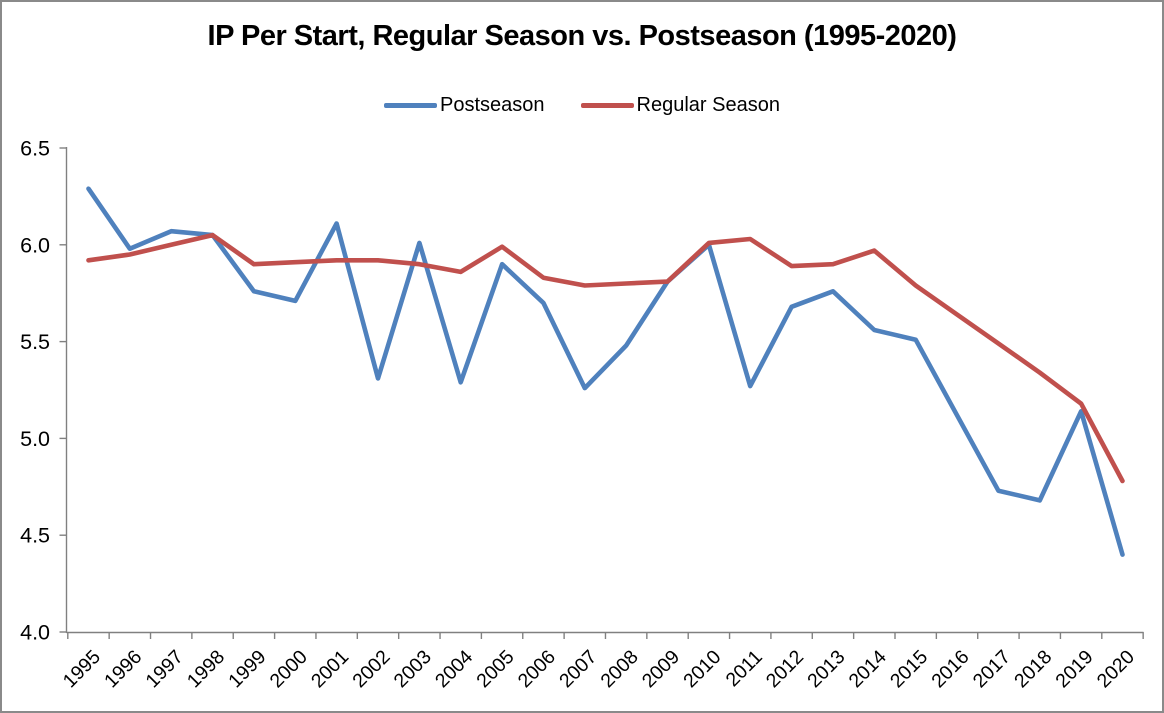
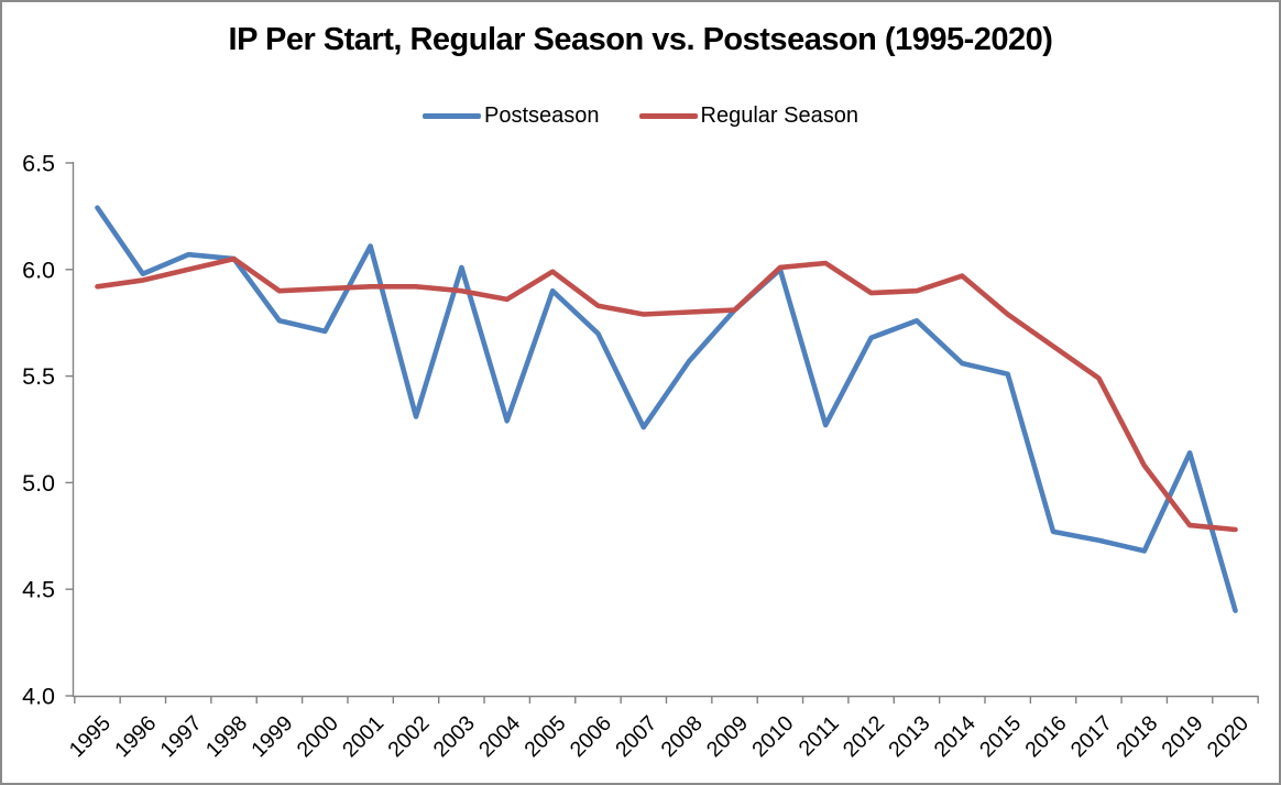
Postseason/2008: 5.48 -> 5.57
Postseason/2016: 5.12 -> 4.77
Regular Season/2018: 5.34 -> 5.08
Regular Season/2019: 5.18 -> 4.80
